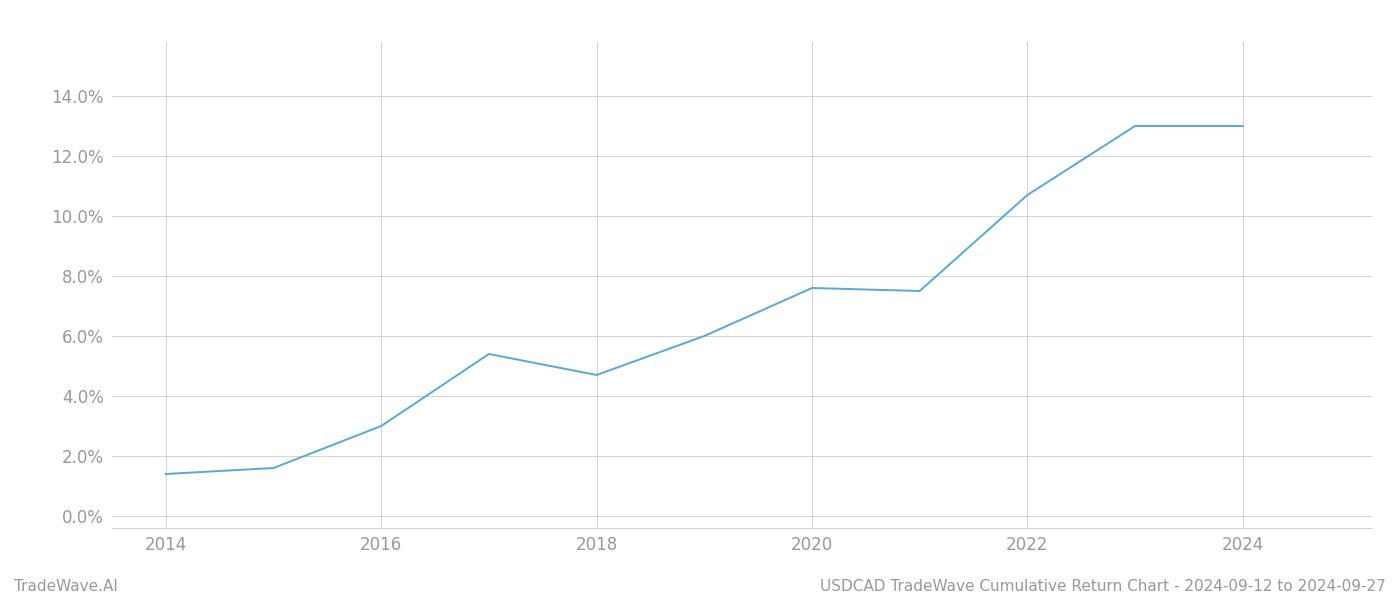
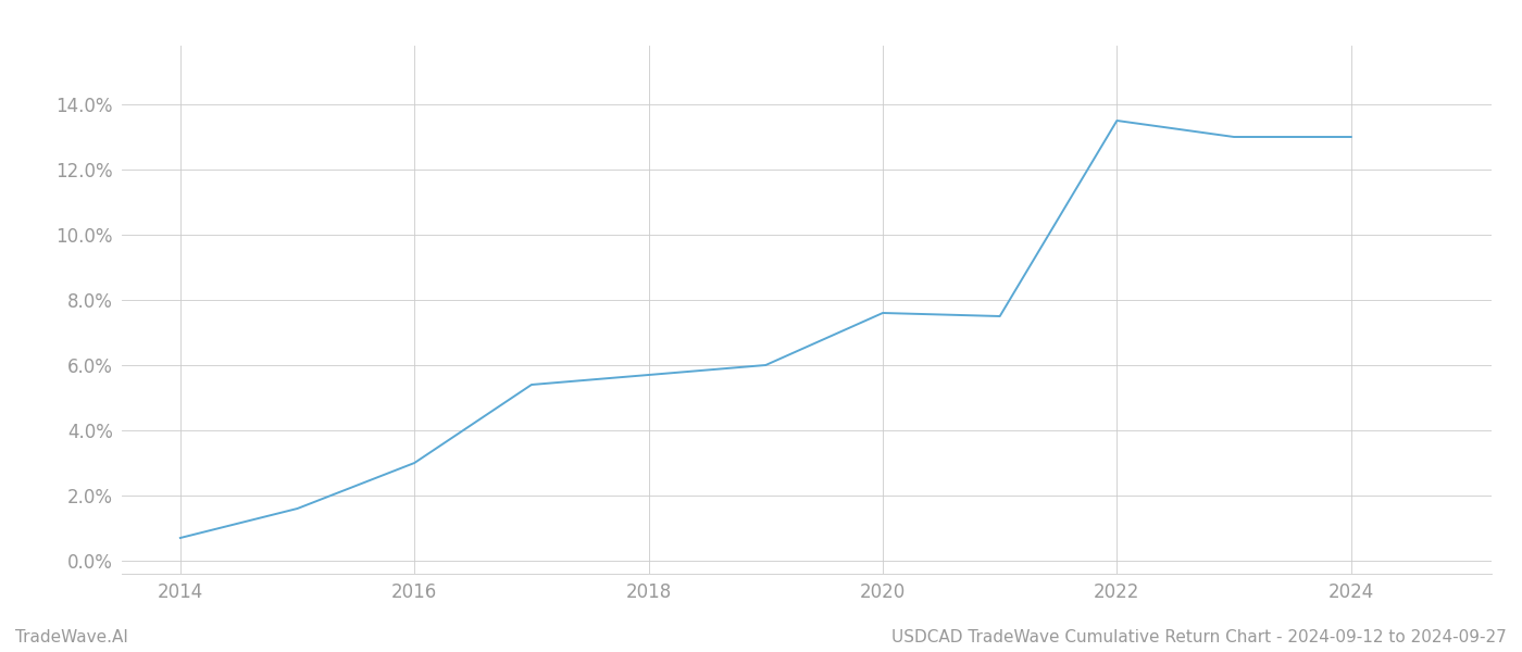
2014: 1.4% -> 0.7%
2018: 4.7% -> 5.7%
2022: 10.7% -> 13.5%
